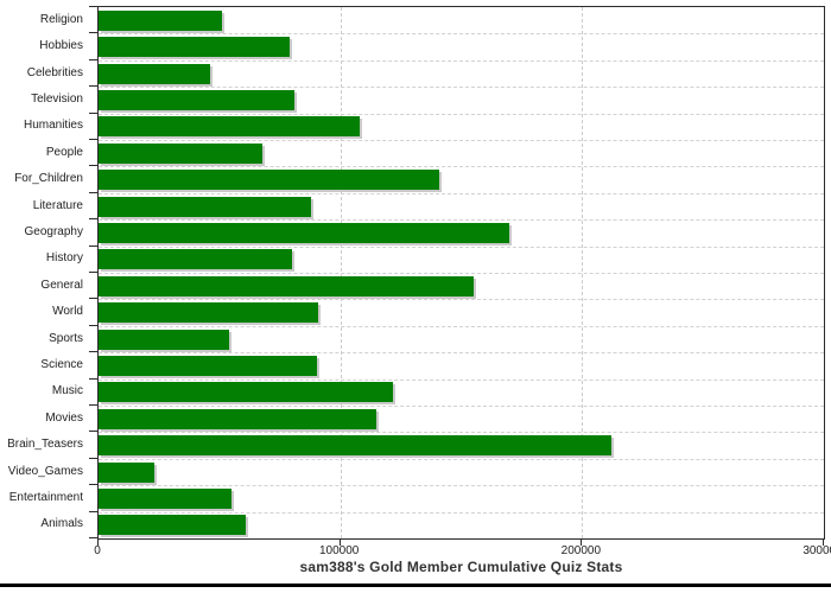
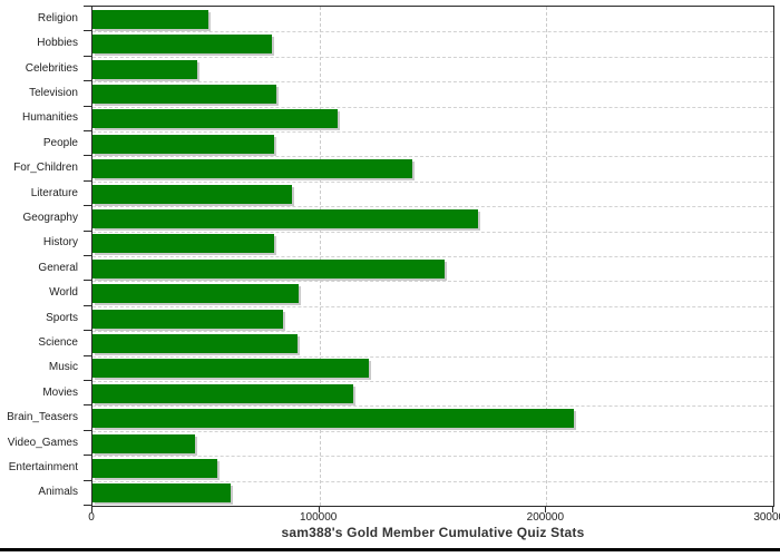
People: 68000 -> 80000
Sports: 54000 -> 84000
Video_Games: 23000 -> 45000
